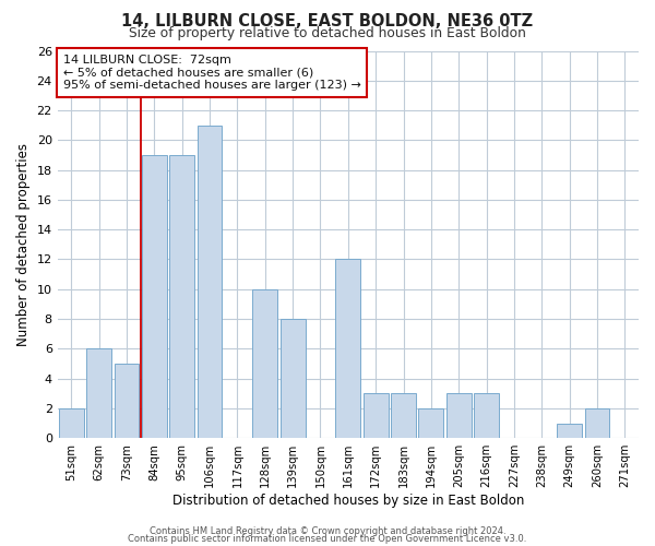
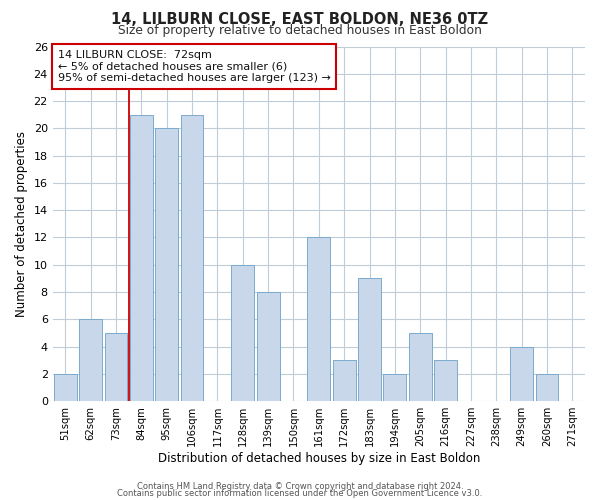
84sqm: 19 -> 21
95sqm: 19 -> 20
183sqm: 3 -> 9
205sqm: 3 -> 5
249sqm: 1 -> 4
